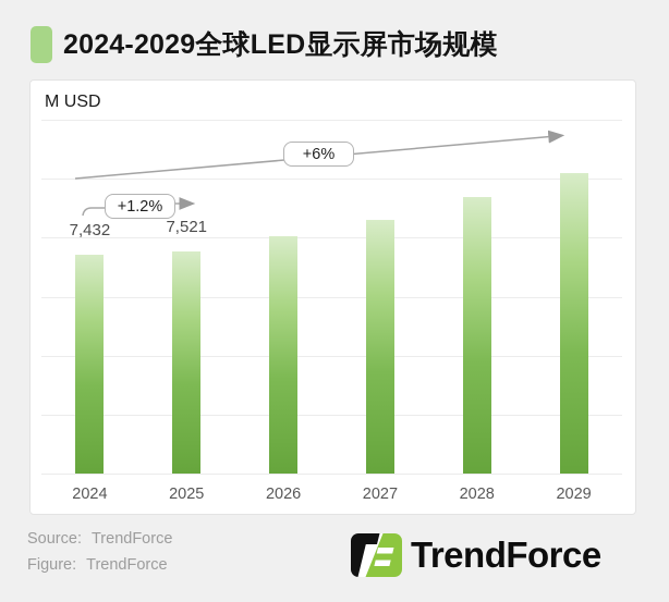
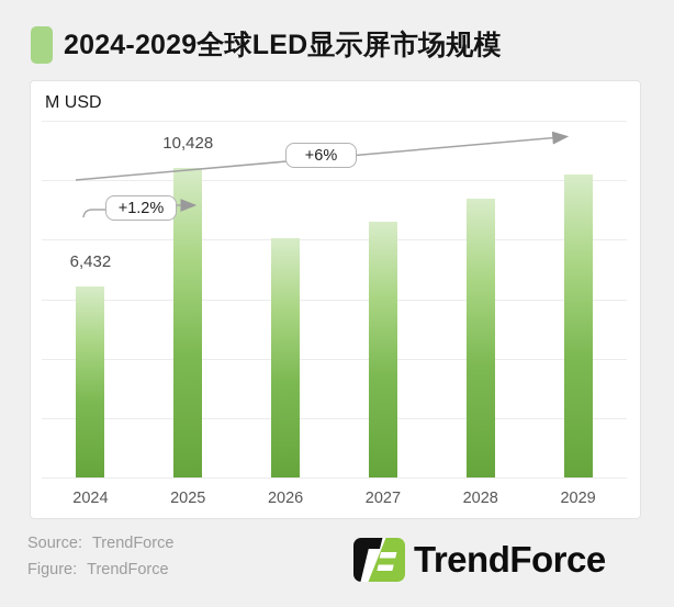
2024: 7,432 -> 6,432
2025: 7,521 -> 10,428
